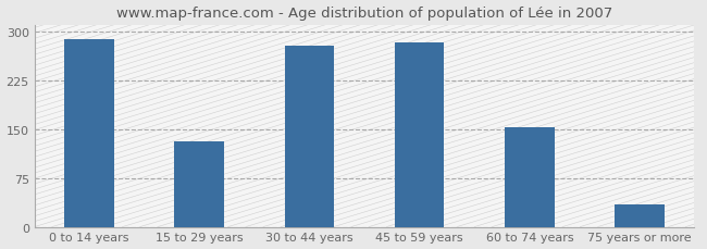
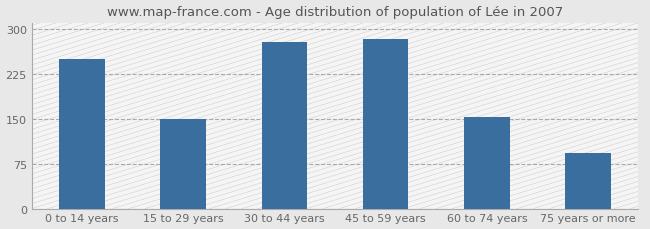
0 to 14 years: 288 -> 250
15 to 29 years: 132 -> 150
75 years or more: 35 -> 92
